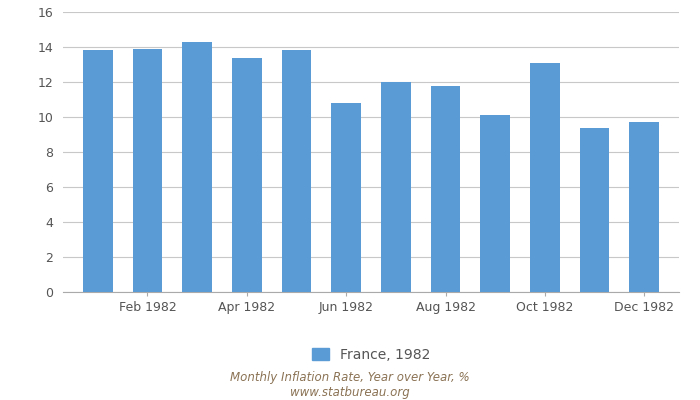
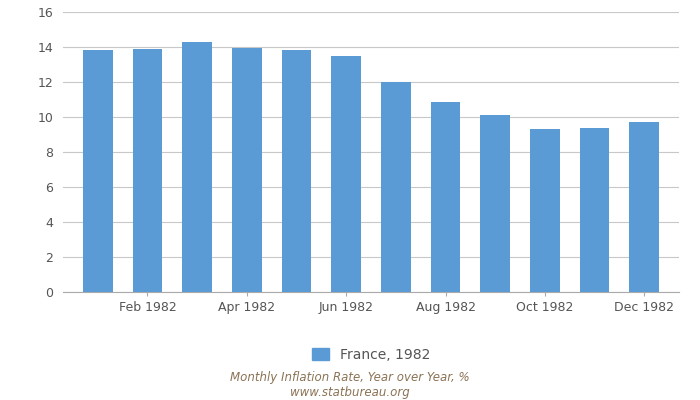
Apr 1982: 13.4 -> 14.0
Jun 1982: 10.8 -> 13.5
Aug 1982: 11.8 -> 10.9
Oct 1982: 13.1 -> 9.3
